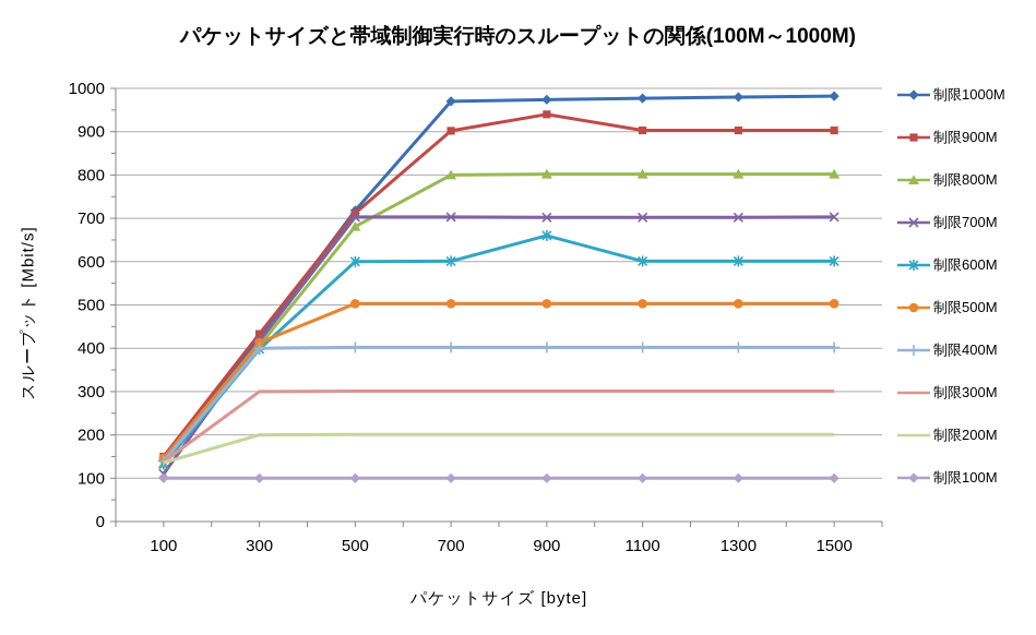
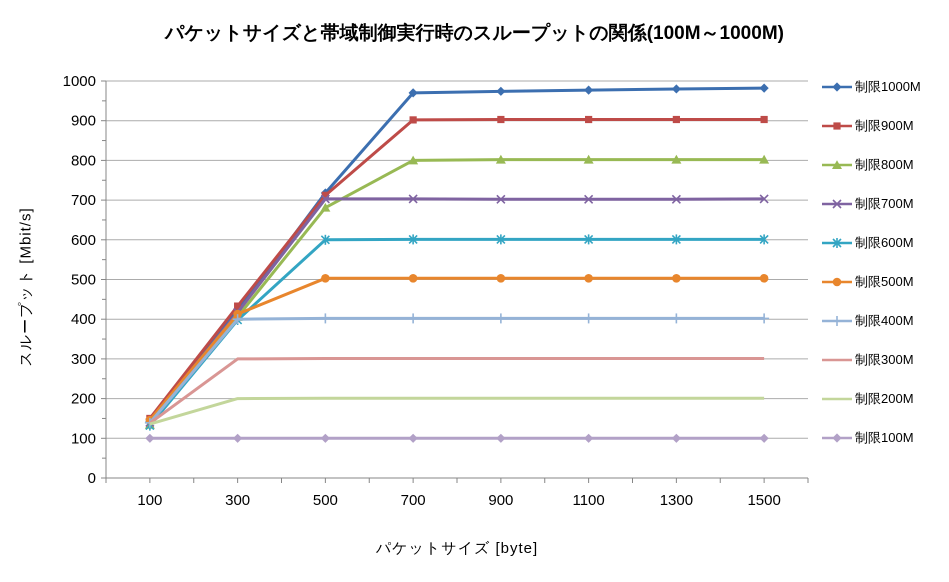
制限700M/100: 110 -> 140
制限900M/900: 940 -> 900
制限600M/900: 660 -> 600
